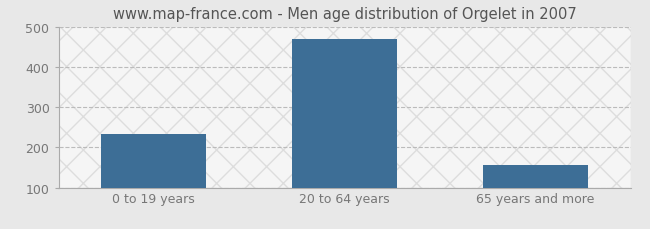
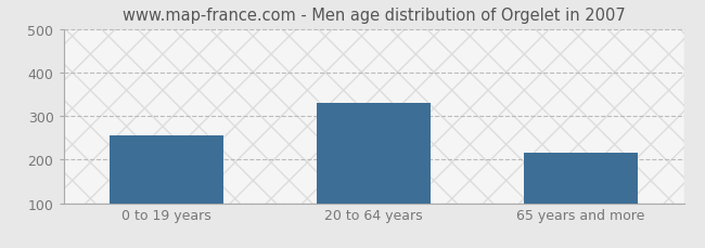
0 to 19 years: 234 -> 255
20 to 64 years: 470 -> 330
65 years and more: 155 -> 215
